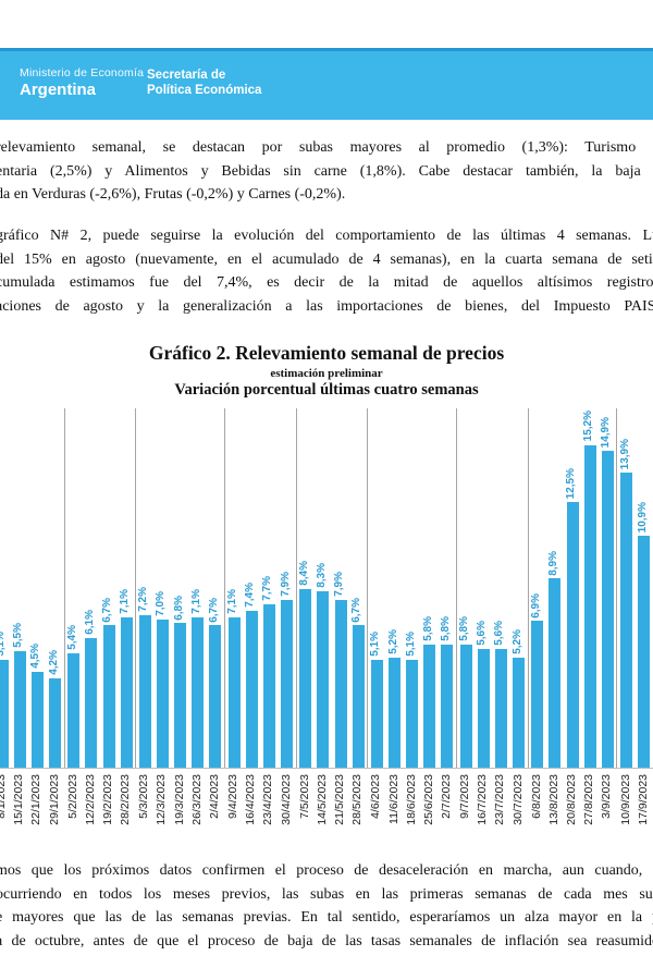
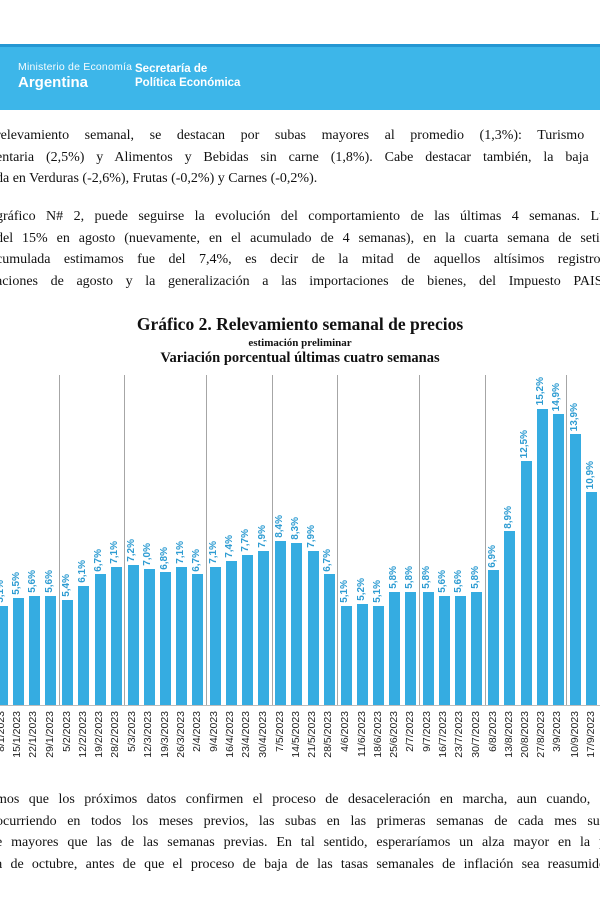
22/1/2023: 4,5% -> 5,6%
29/1/2023: 4,2% -> 5,6%
30/7/2023: 5,2% -> 5,8%
